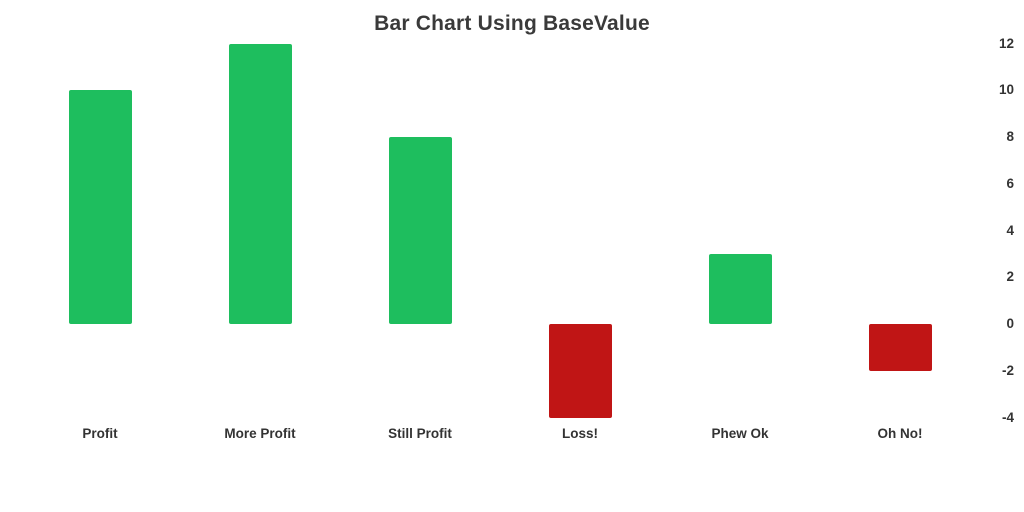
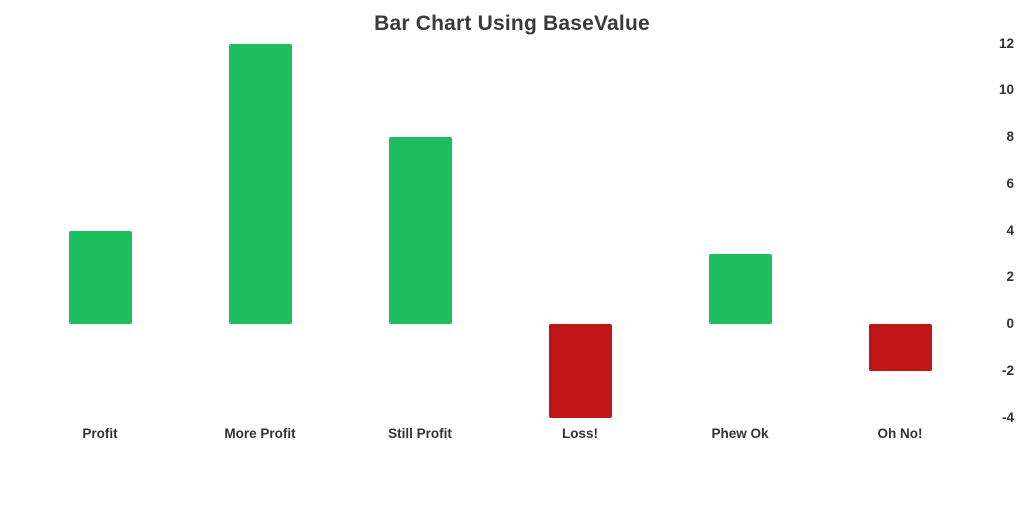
Profit: 10 -> 4
